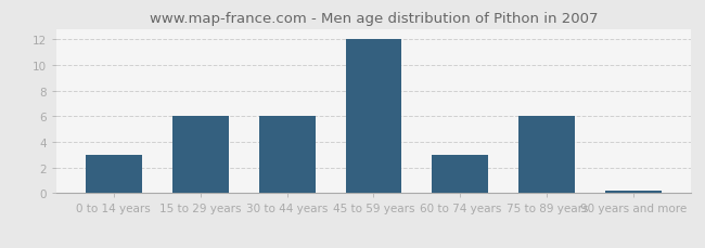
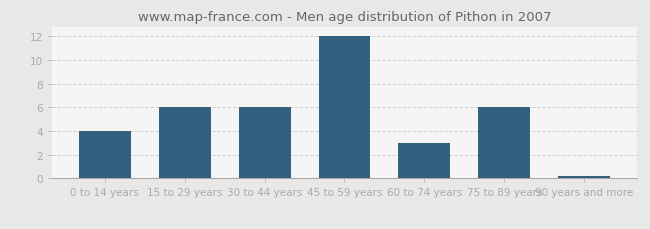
0 to 14 years: 3.0 -> 4.0
